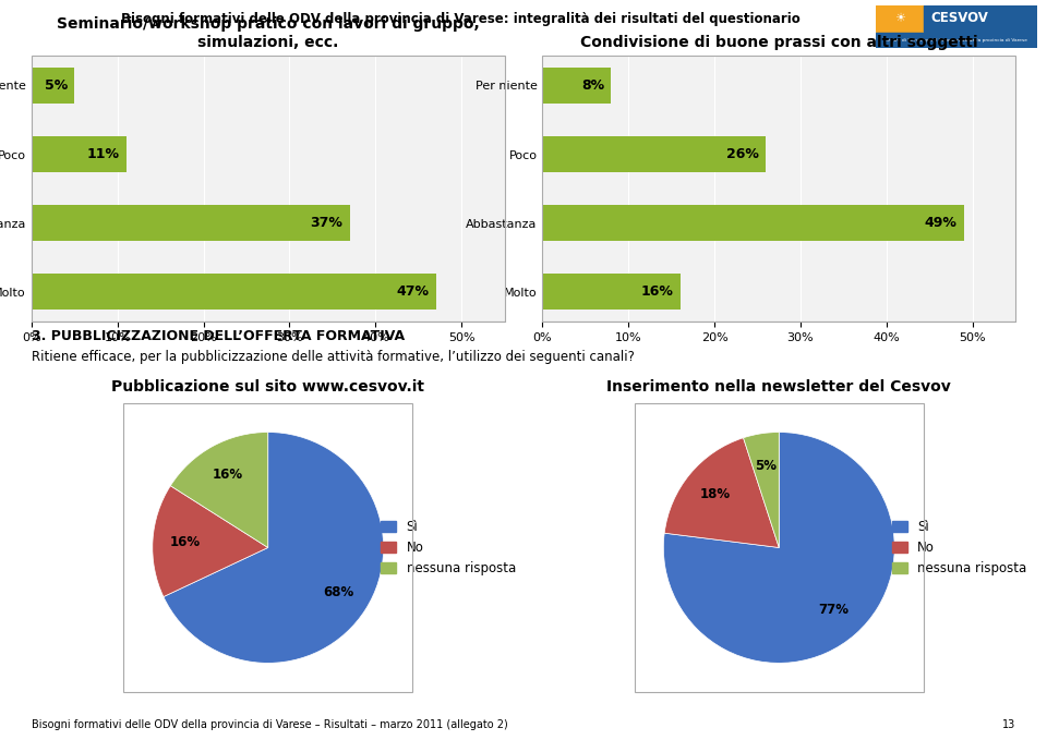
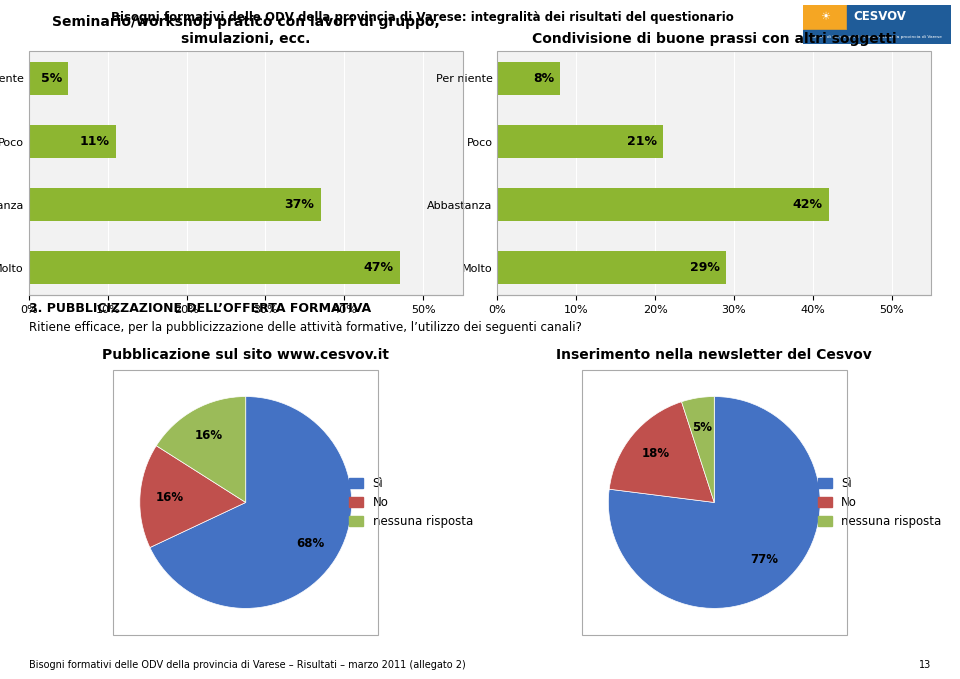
Condivisione di buone prassi con altri soggetti/Poco: 26% -> 21%
Condivisione di buone prassi con altri soggetti/Abbastanza: 49% -> 42%
Condivisione di buone prassi con altri soggetti/Molto: 16% -> 29%
